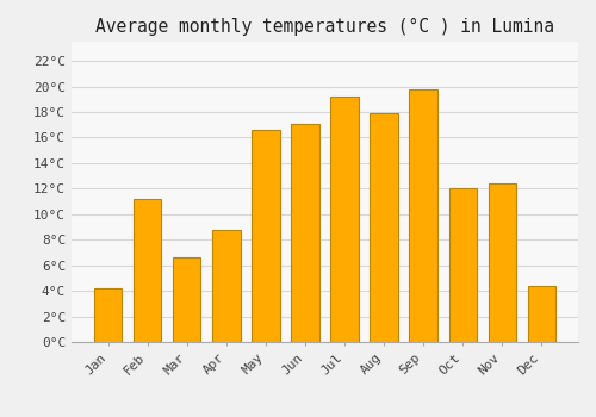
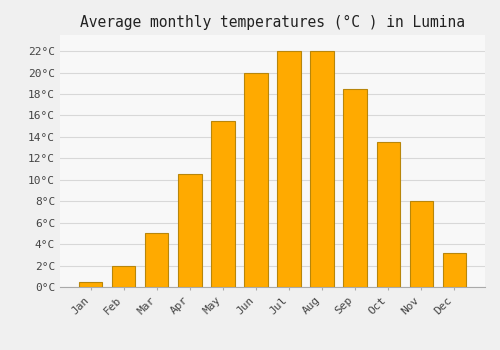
Jan: 4.2°C -> 0.5°C
Feb: 11.2°C -> 2.0°C
Mar: 6.6°C -> 5.0°C
Apr: 8.8°C -> 10.5°C
May: 16.6°C -> 15.5°C
Jun: 17.1°C -> 20.0°C
Jul: 19.2°C -> 22.0°C
Aug: 17.9°C -> 22.0°C
Sep: 19.8°C -> 18.5°C
Oct: 12.0°C -> 13.5°C
Nov: 12.4°C -> 8.0°C
Dec: 4.4°C -> 3.2°C
